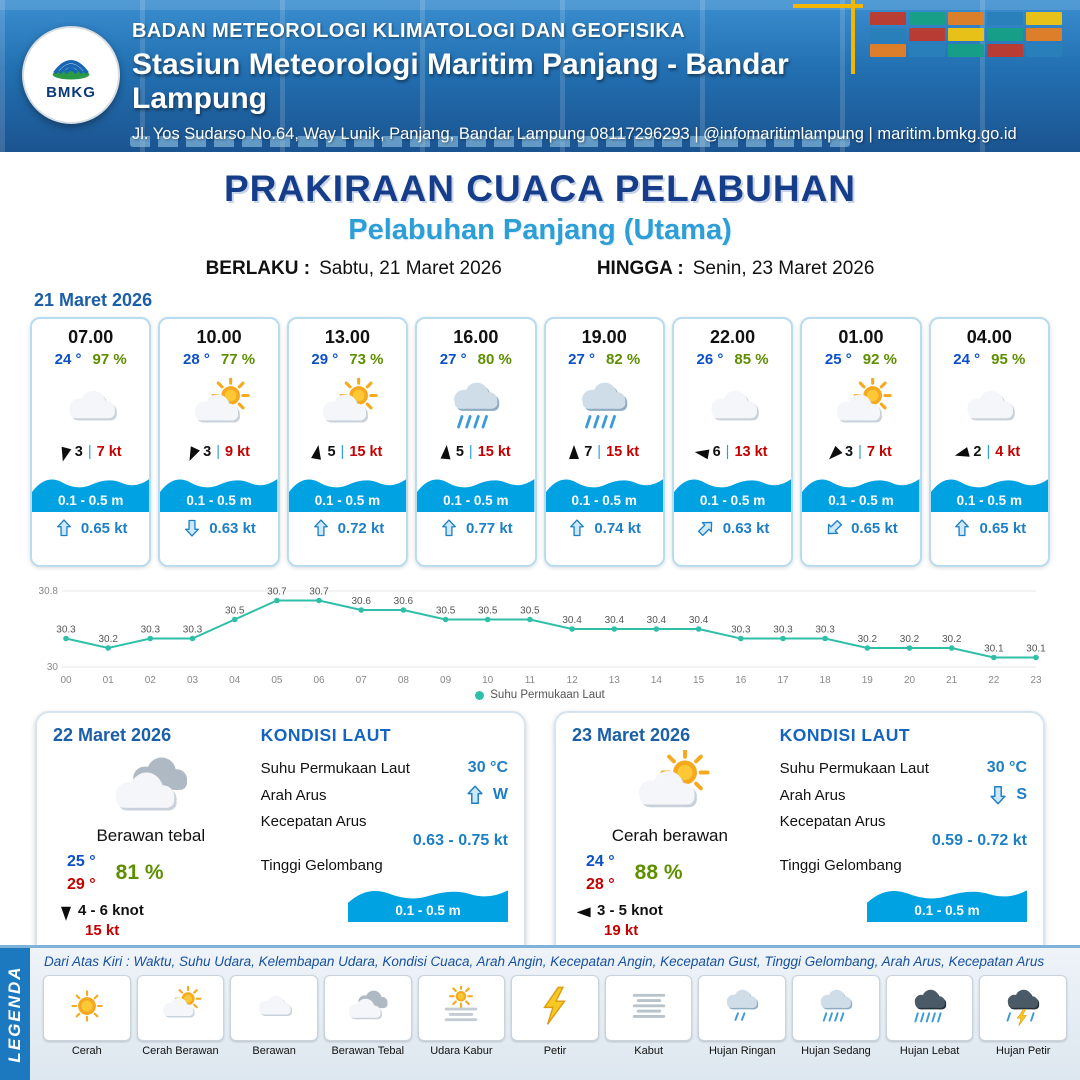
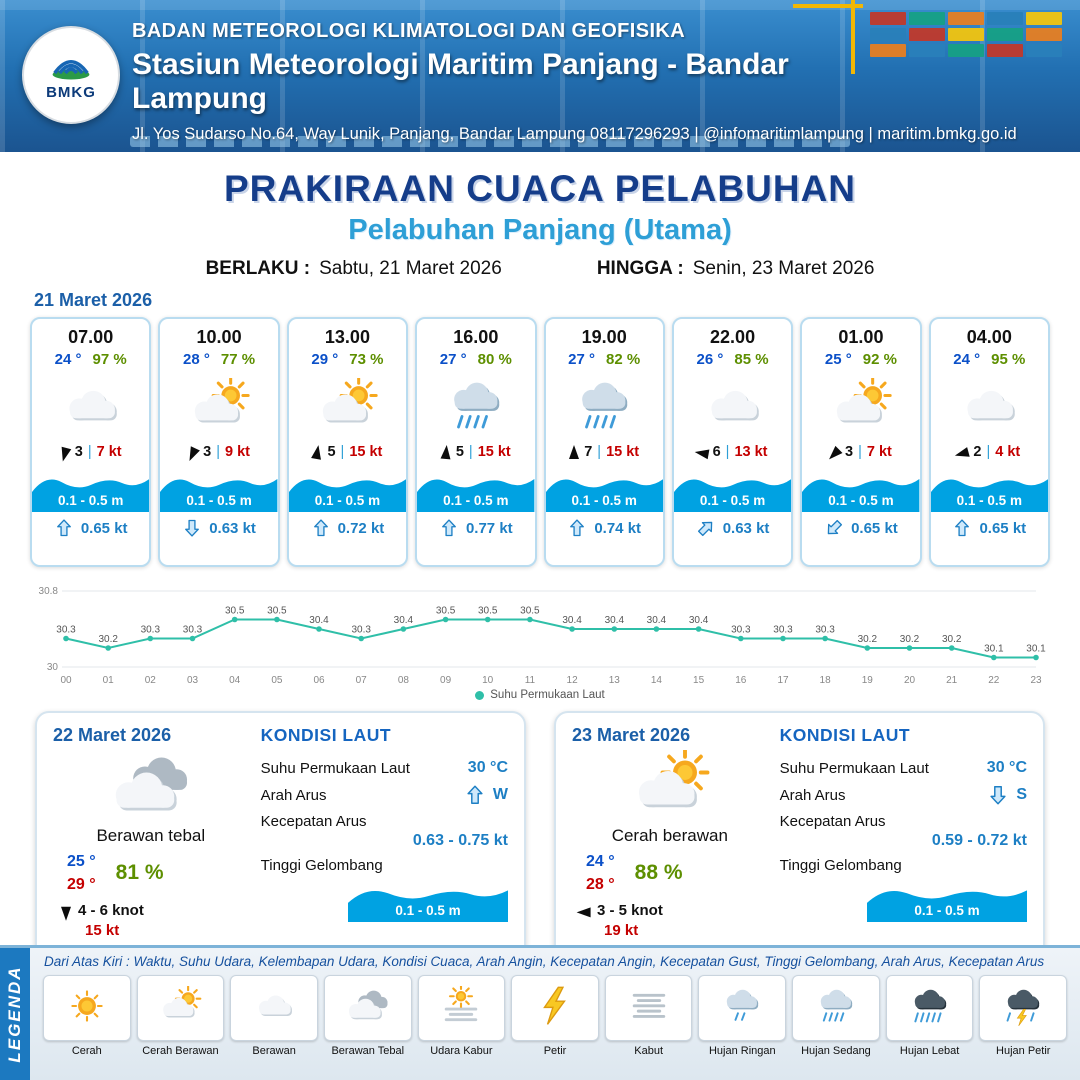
05: 30.7 -> 30.5
06: 30.7 -> 30.4
07: 30.6 -> 30.3
08: 30.6 -> 30.4
